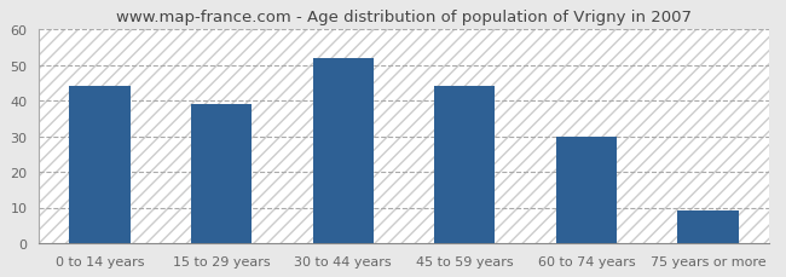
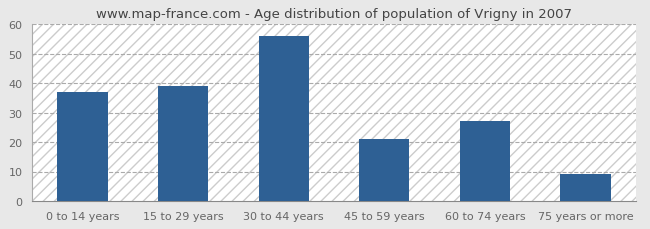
0 to 14 years: 44 -> 37
30 to 44 years: 52 -> 56
45 to 59 years: 44 -> 21
60 to 74 years: 30 -> 27
